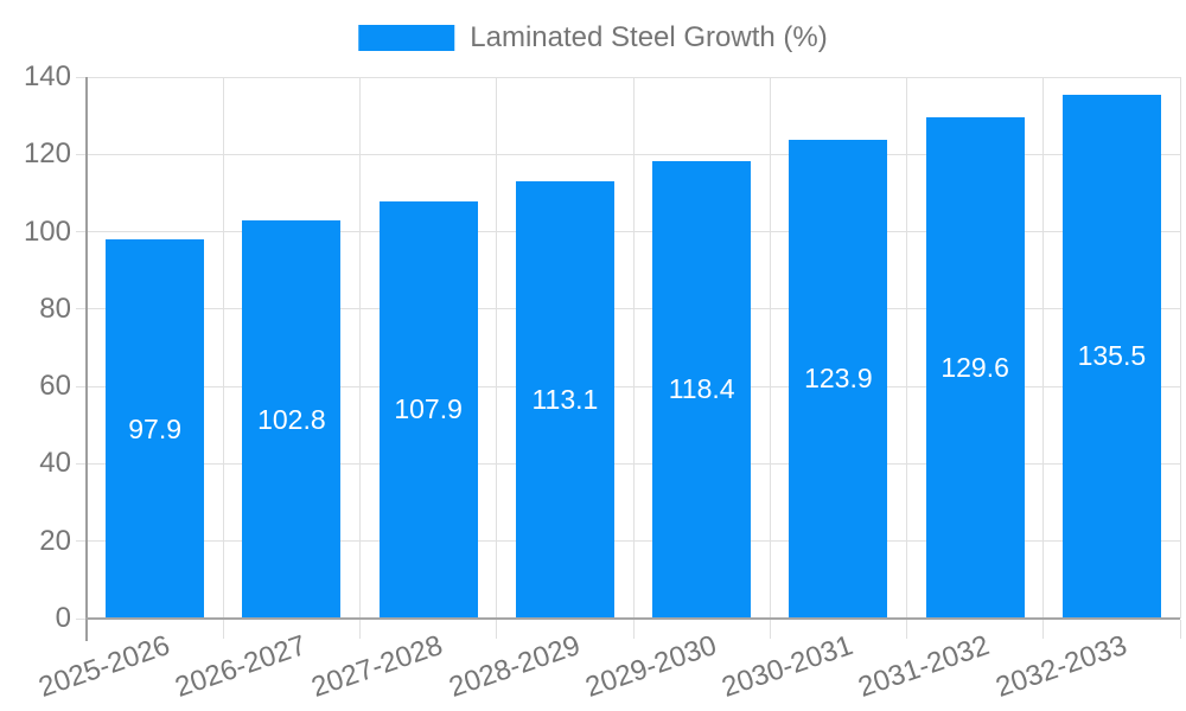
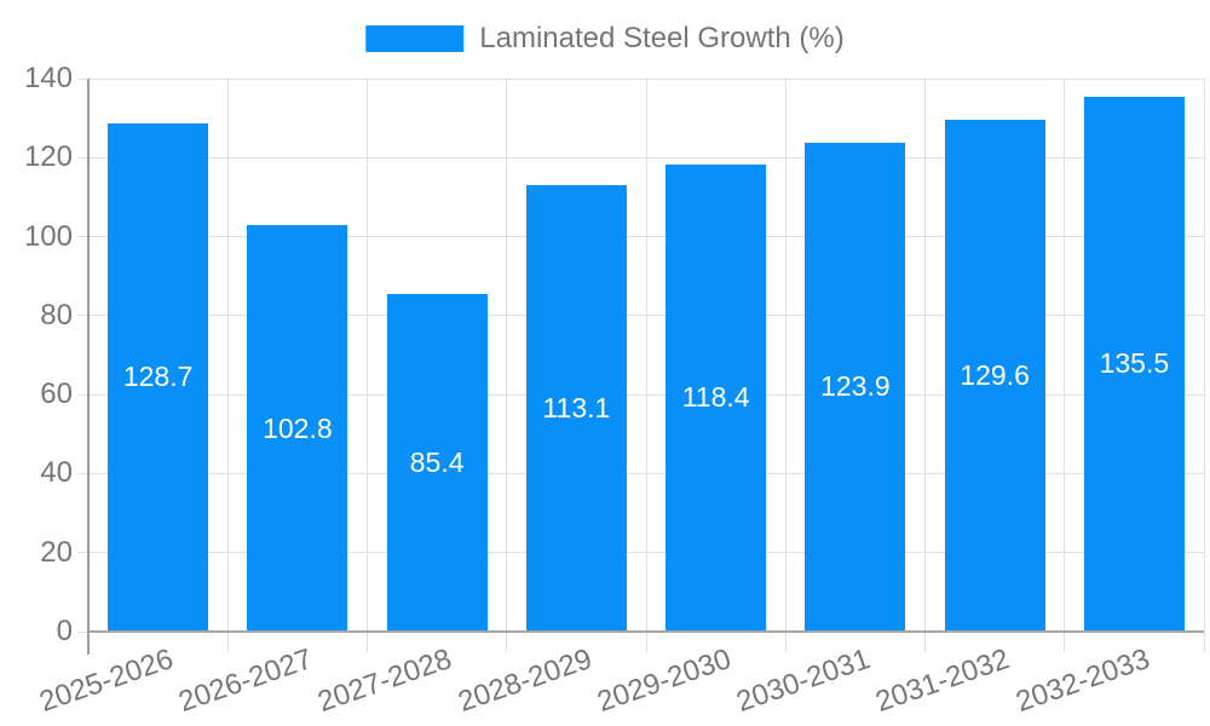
2025-2026: 97.9 -> 128.7
2027-2028: 107.9 -> 85.4
